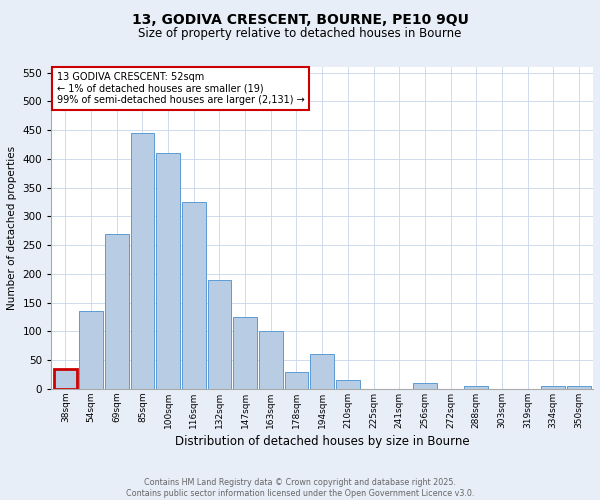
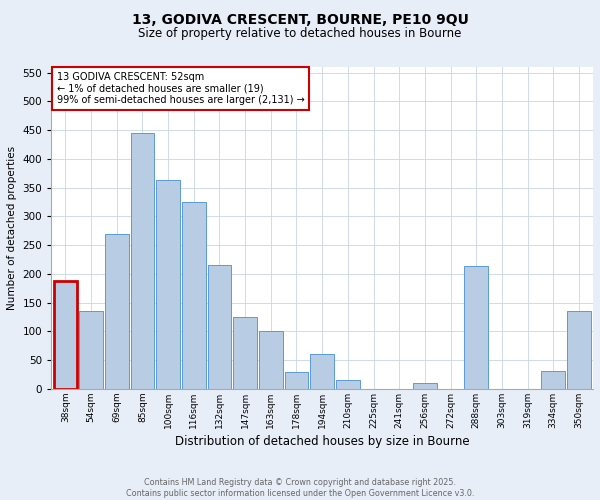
38sqm: 35 -> 188
100sqm: 410 -> 364
132sqm: 190 -> 216
288sqm: 5 -> 214
334sqm: 5 -> 32
350sqm: 5 -> 136
